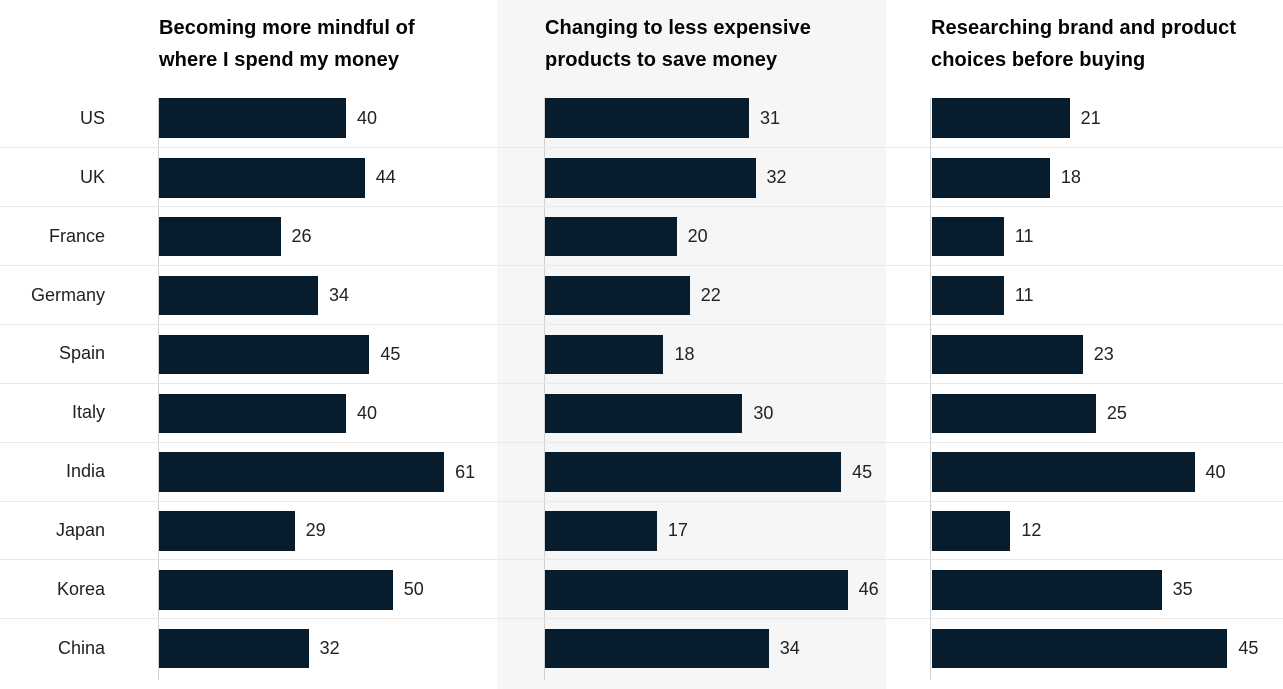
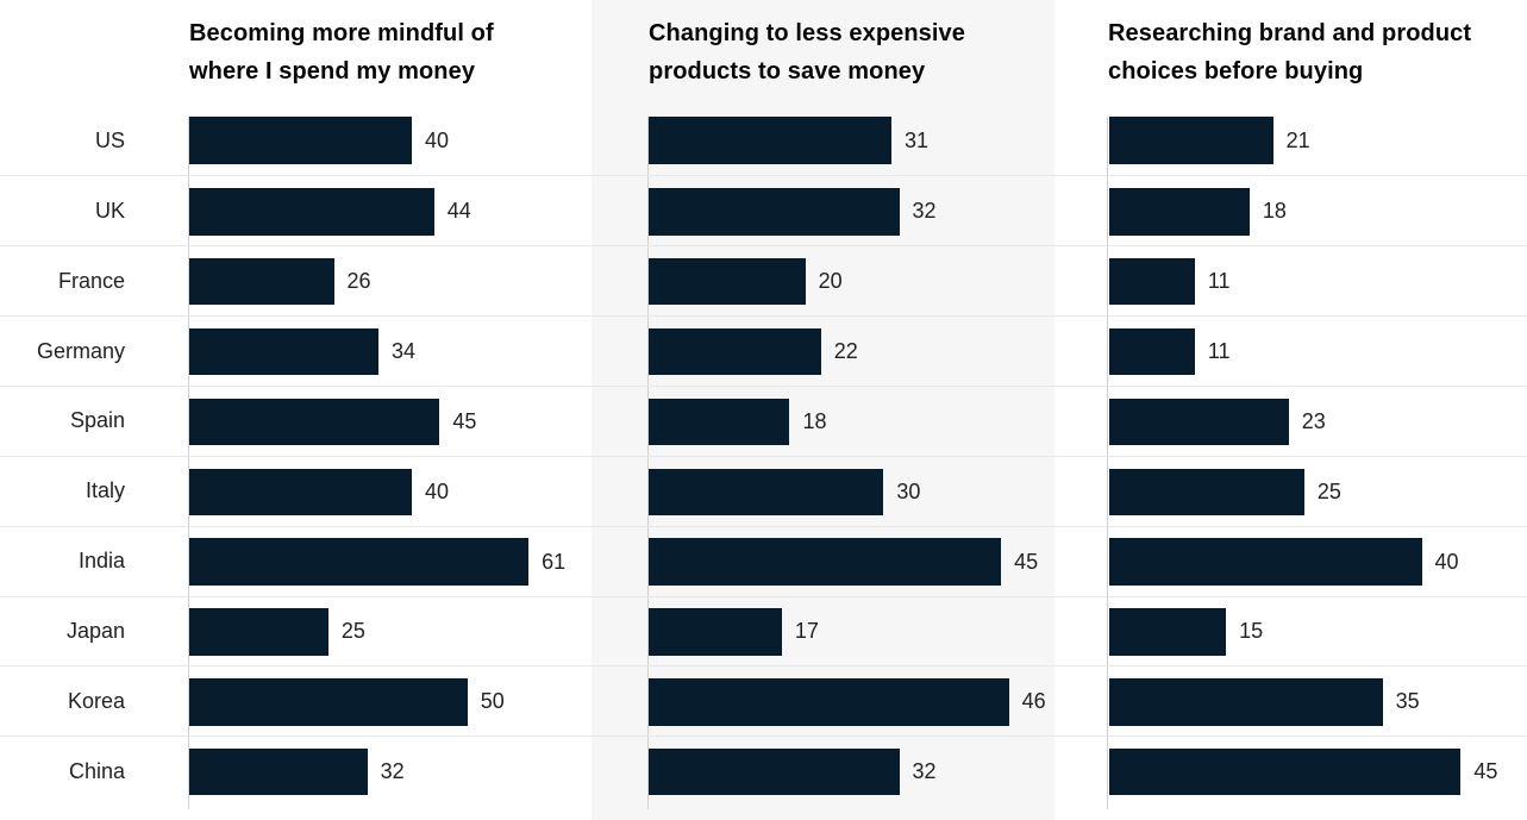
Becoming more mindful of where I spend my money/Japan: 29 -> 25
Researching brand and product choices before buying/Japan: 12 -> 15
Changing to less expensive products to save money/China: 34 -> 32
